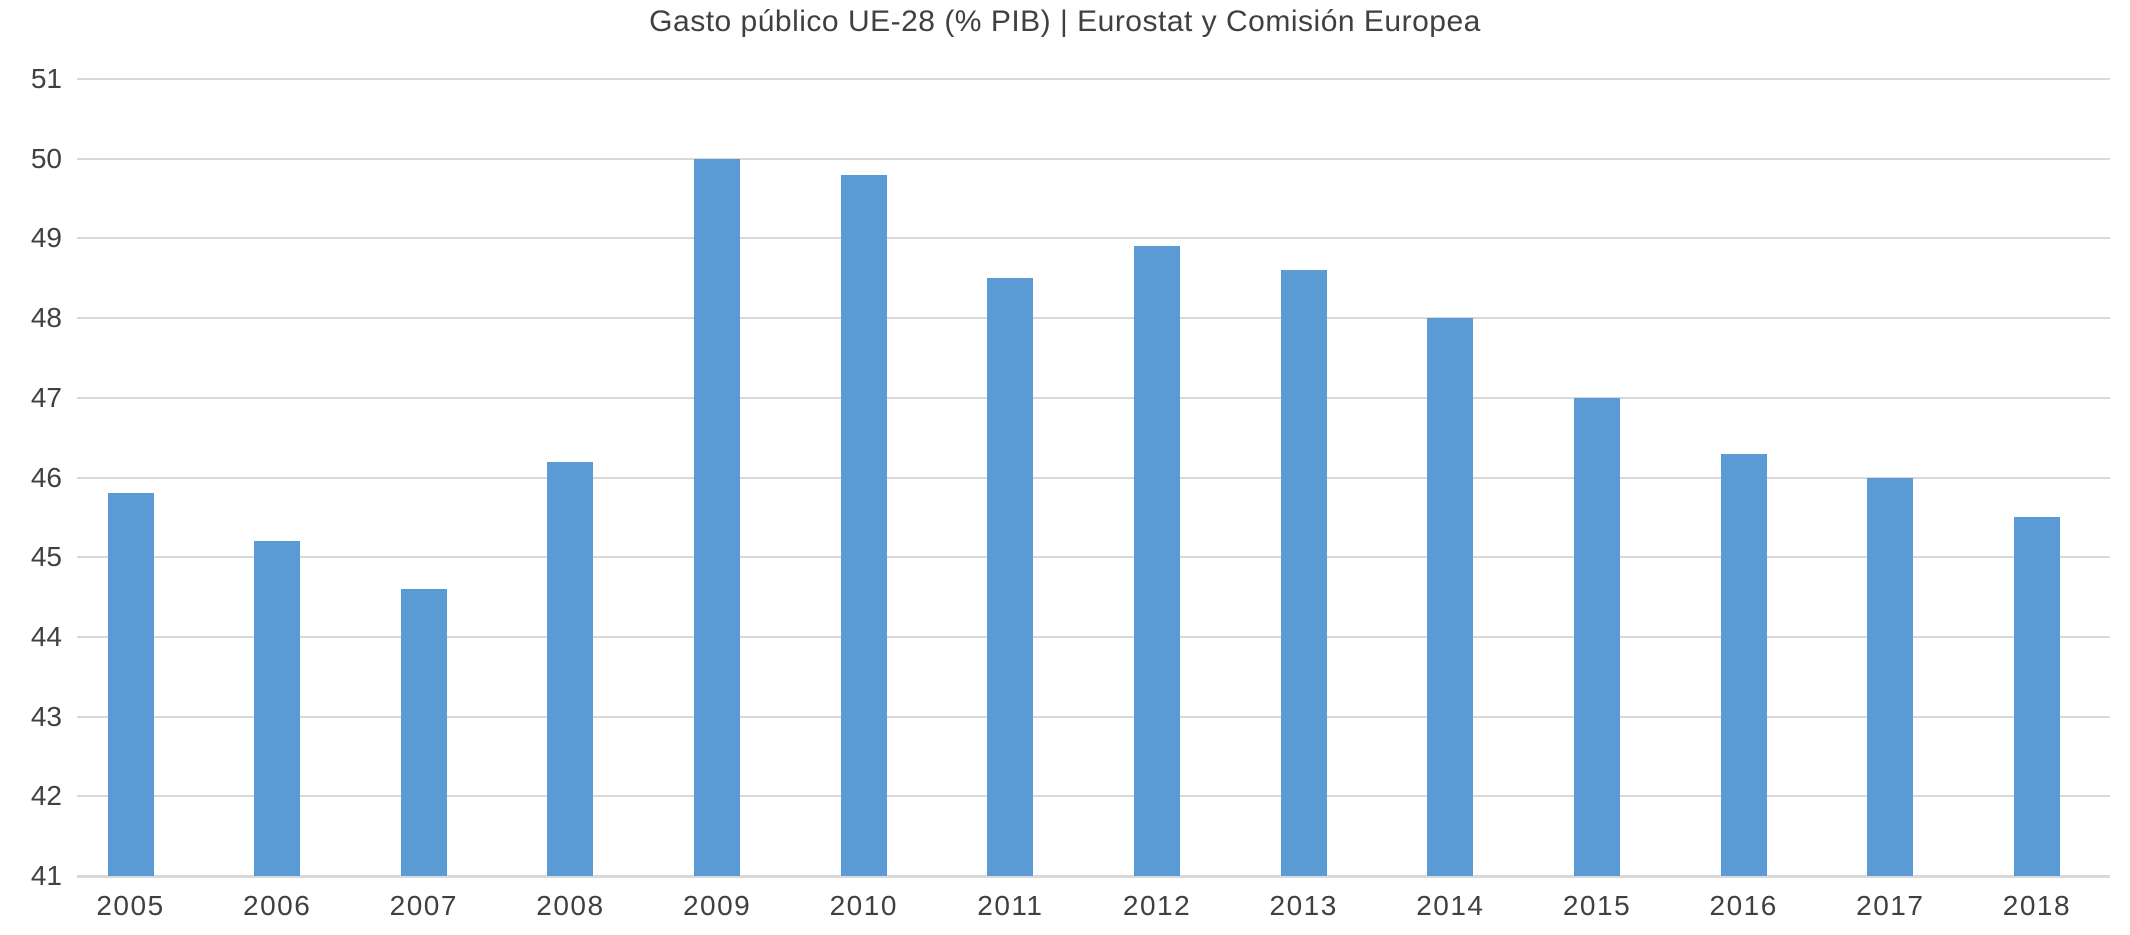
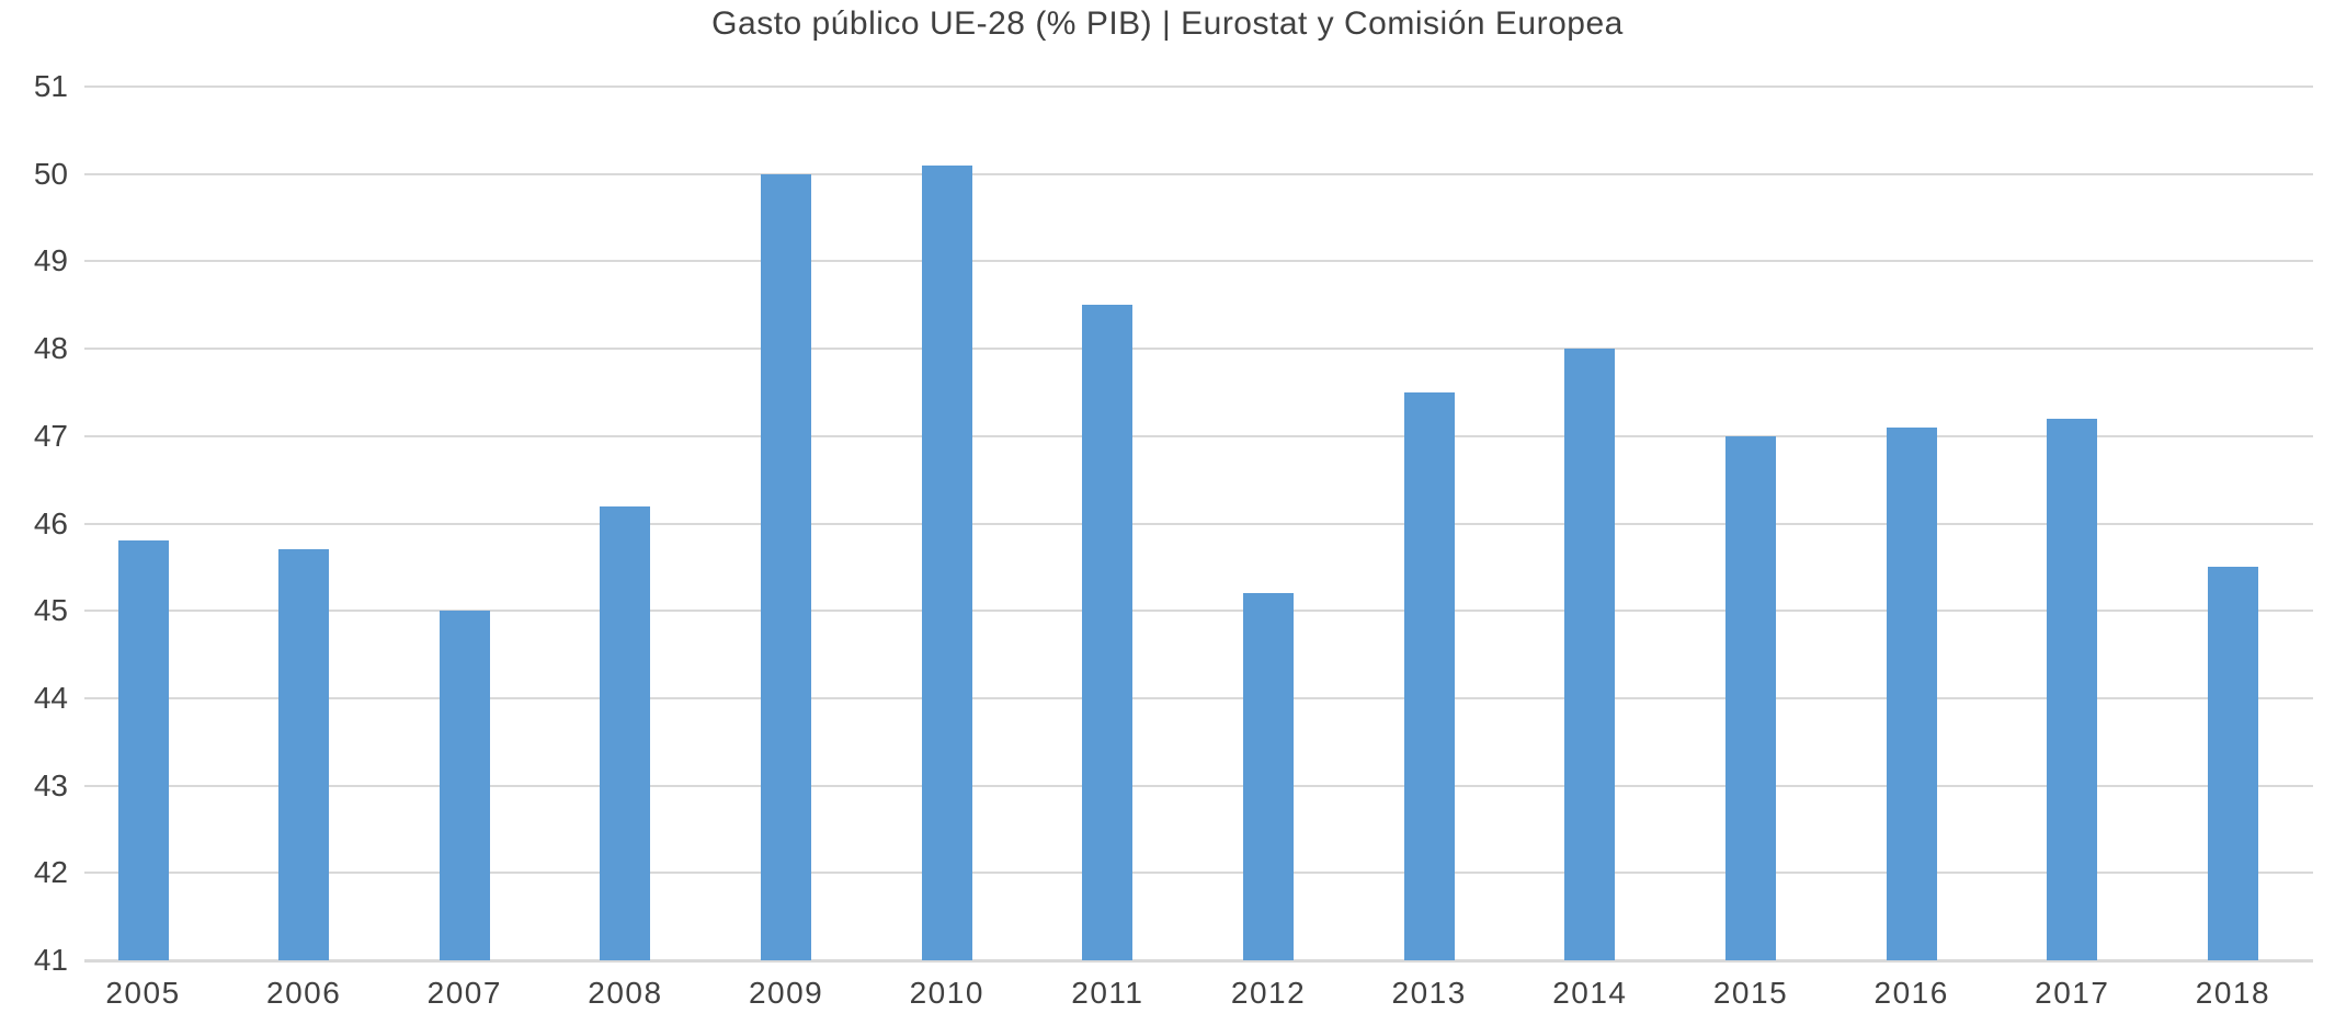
2006: 45.2 -> 45.7
2007: 44.6 -> 45.0
2010: 49.8 -> 50.1
2012: 48.9 -> 45.2
2013: 48.6 -> 47.5
2016: 46.3 -> 47.1
2017: 46.0 -> 47.2
